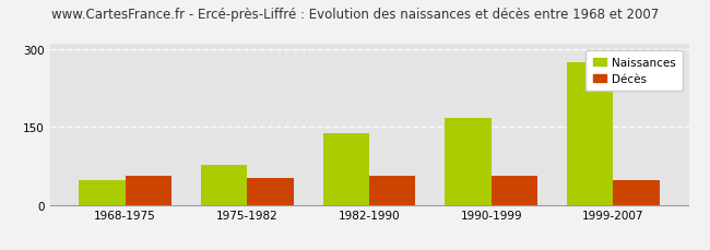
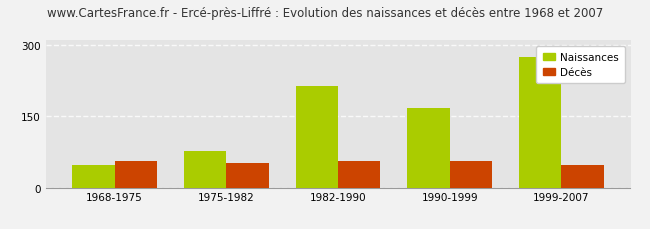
Naissances/1982-1990: 138 -> 215
